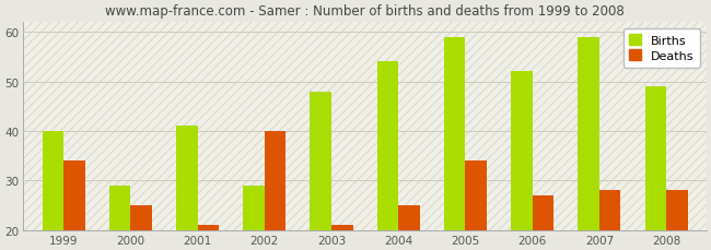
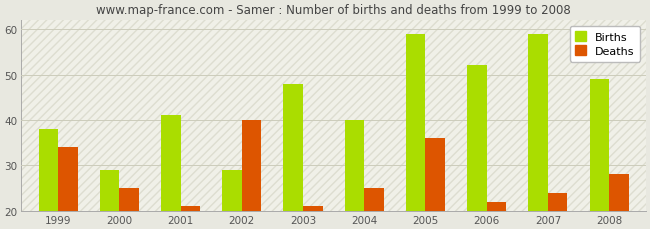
Births/1999: 40 -> 38
Births/2004: 54 -> 40
Deaths/2005: 34 -> 36
Deaths/2006: 27 -> 22
Deaths/2007: 28 -> 24
